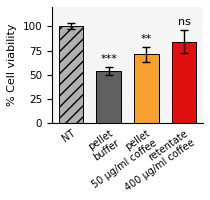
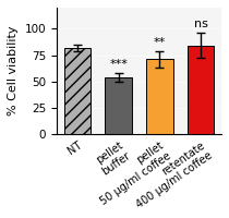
NT: 100 -> 82
